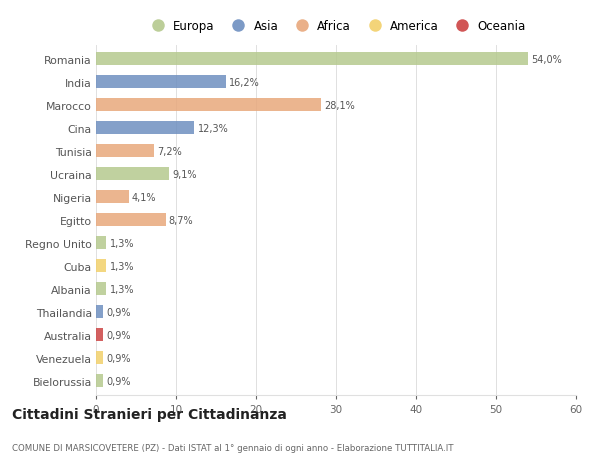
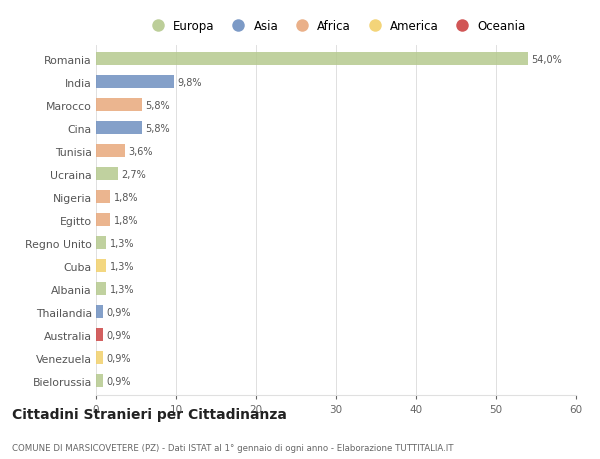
India: 16,2% -> 9,8%
Marocco: 28,1% -> 5,8%
Cina: 12,3% -> 5,8%
Tunisia: 7,2% -> 3,6%
Ucraina: 9,1% -> 2,7%
Nigeria: 4,1% -> 1,8%
Egitto: 8,7% -> 1,8%
